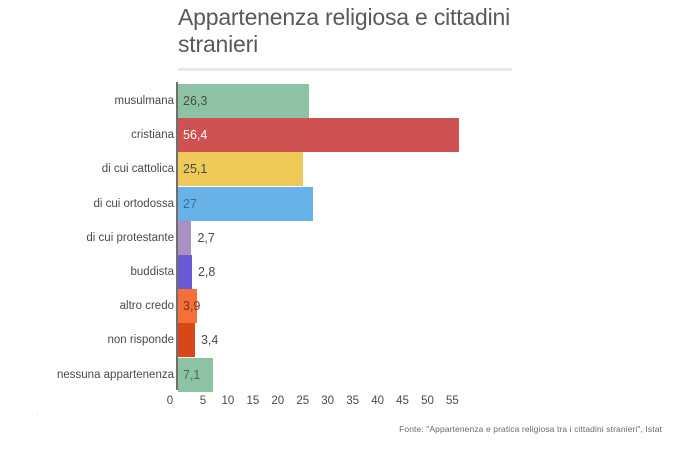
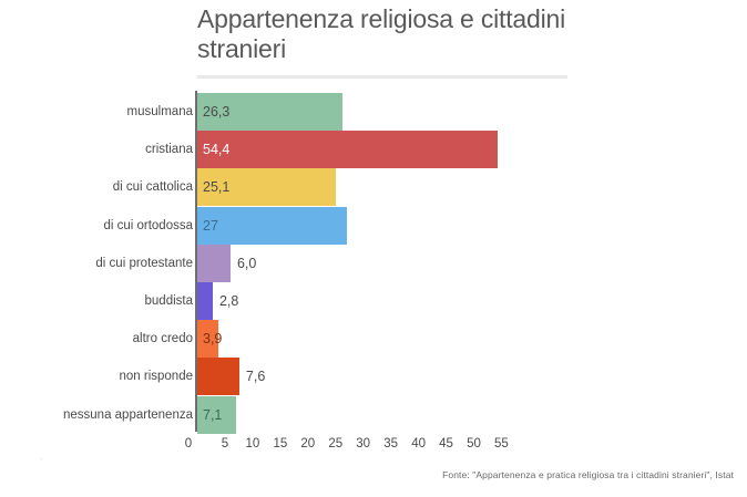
cristiana: 56,4 -> 54,4
di cui protestante: 2,7 -> 6,0
non risponde: 3,4 -> 7,6
